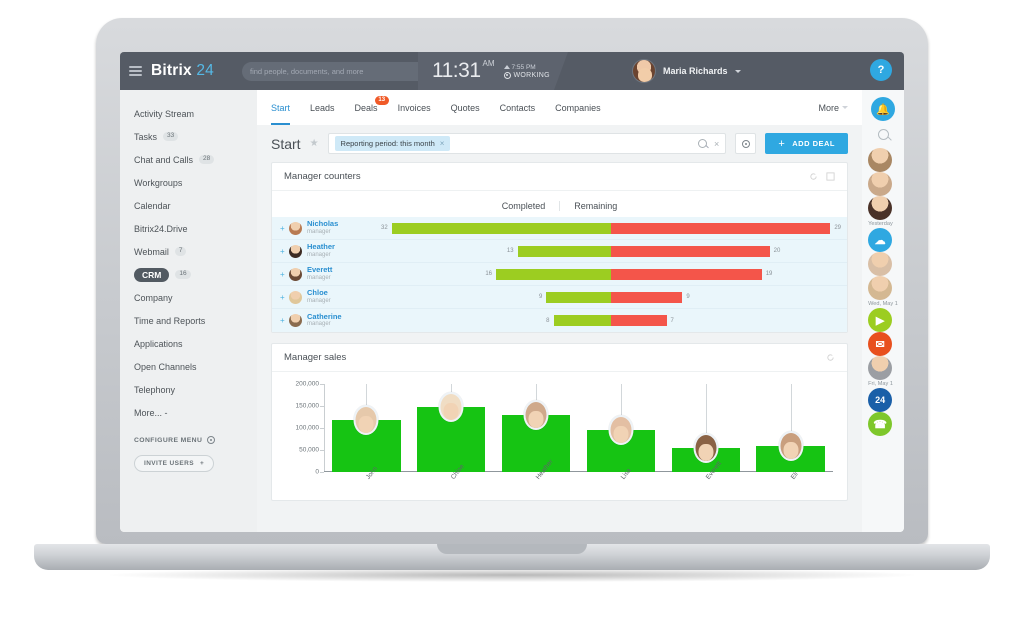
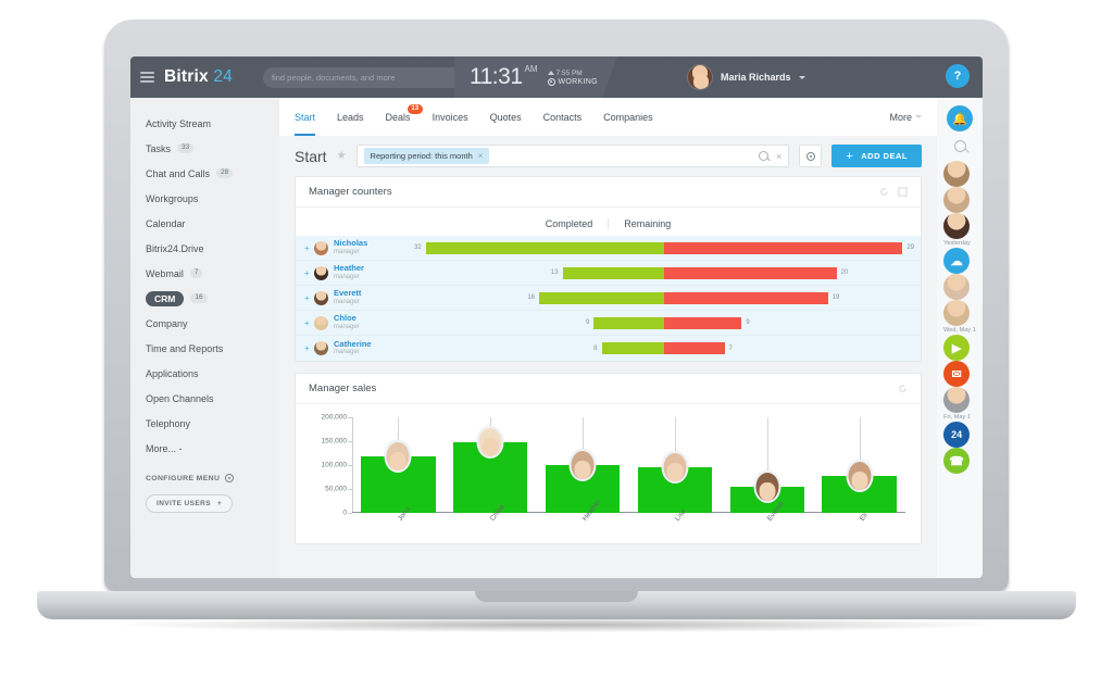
Heather: 130000 -> 100000
Eli: 60000 -> 80000
